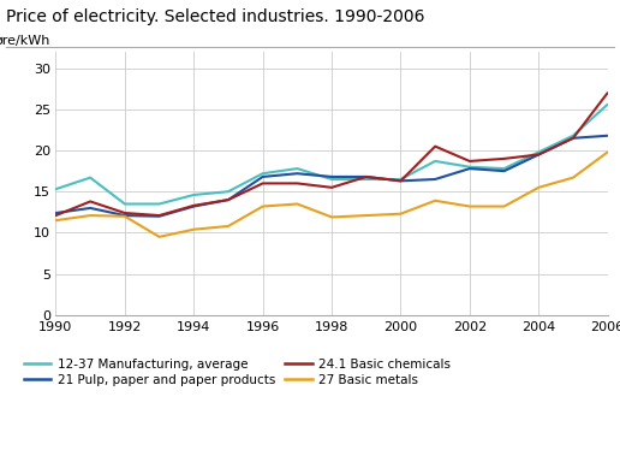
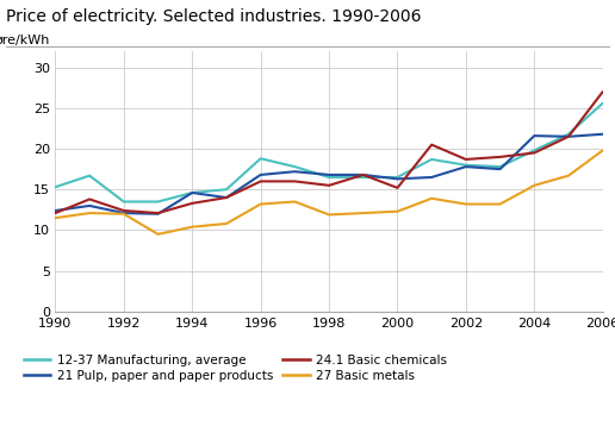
21 Pulp, paper and paper products/1994: 13.2 -> 14.6
12-37 Manufacturing, average/1996: 17.2 -> 18.8
24.1 Basic chemicals/2000: 16.3 -> 15.2
21 Pulp, paper and paper products/2004: 19.5 -> 21.6
